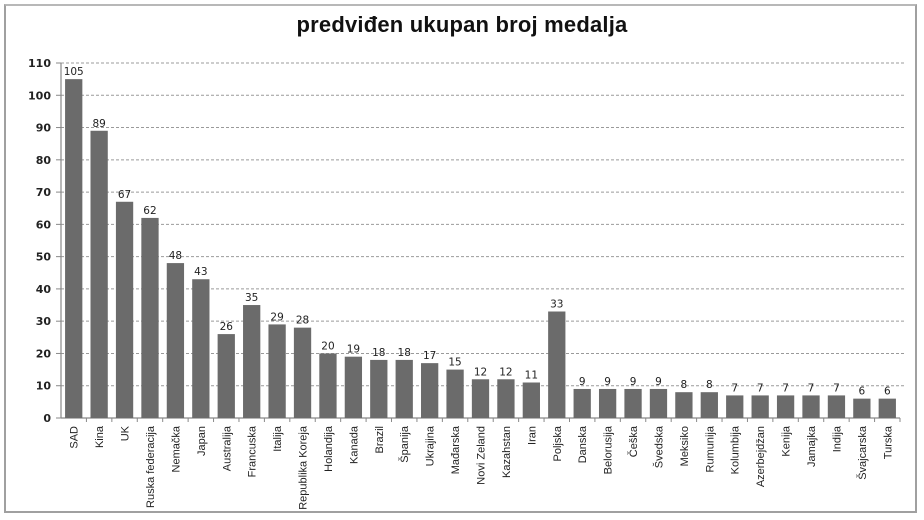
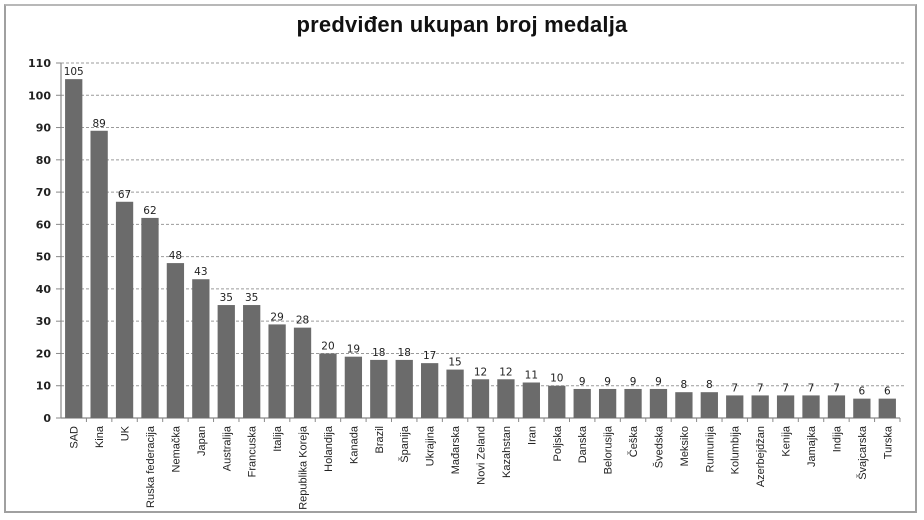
Australija: 26 -> 35
Poljska: 33 -> 10
